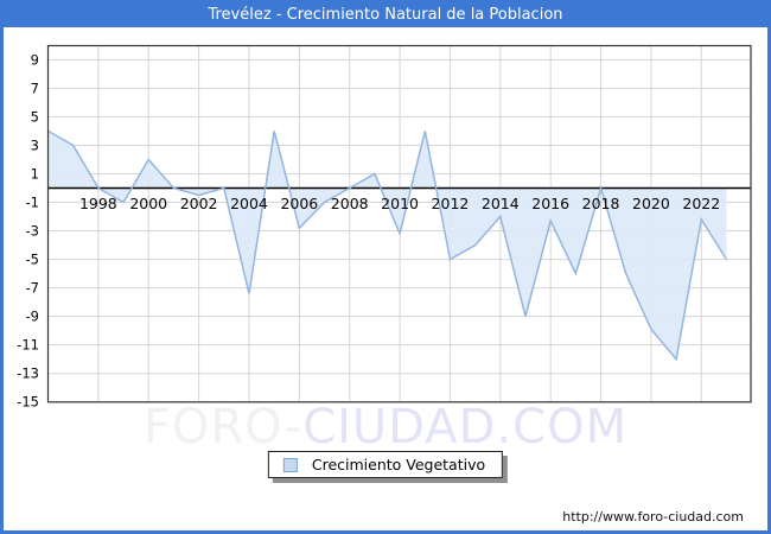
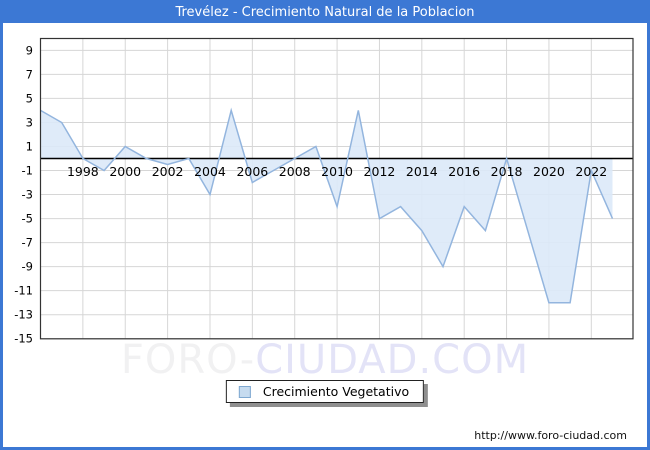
2000: 2.0 -> 1.0
2004: -7.4 -> -3.0
2006: -2.8 -> -2.0
2010: -3.2 -> -4.0
2014: -2.0 -> -6.0
2016: -2.3 -> -4.0
2020: -9.9 -> -12.0
2022: -2.2 -> -1.0
